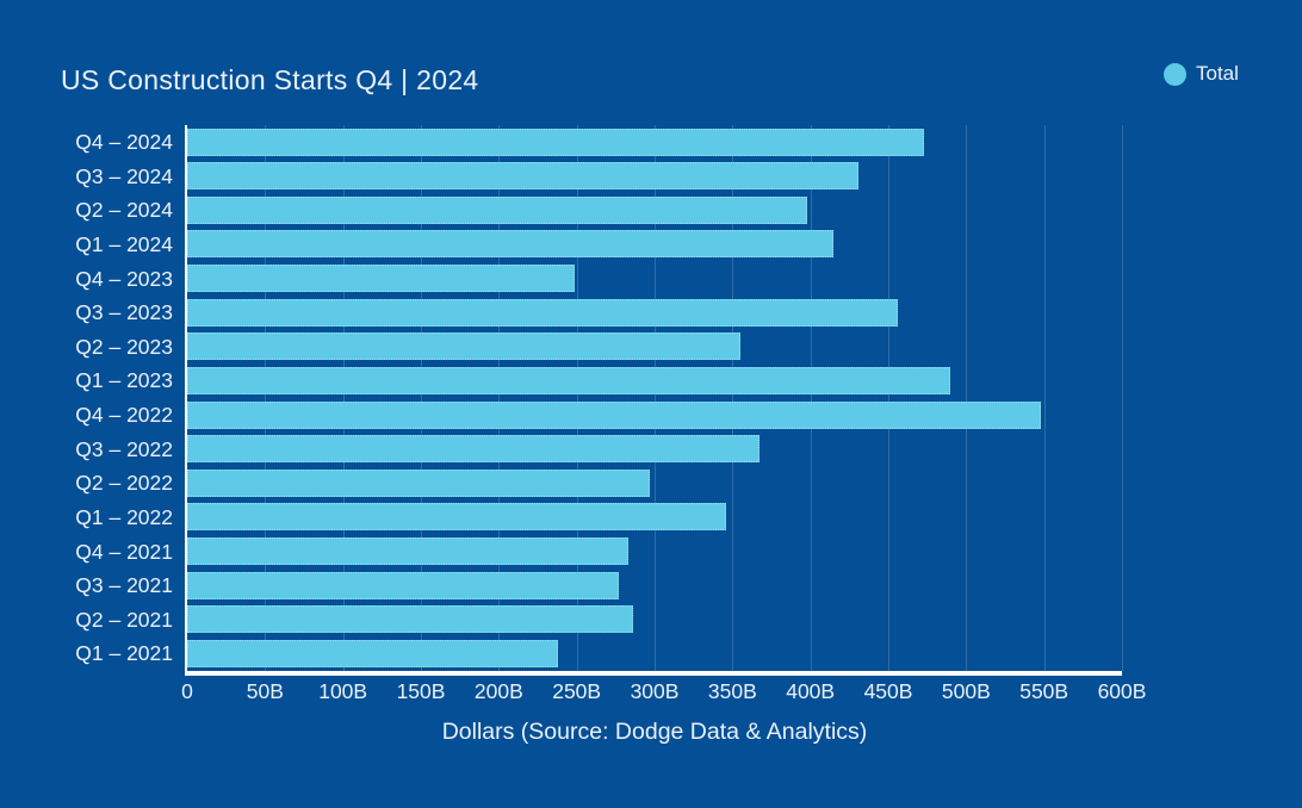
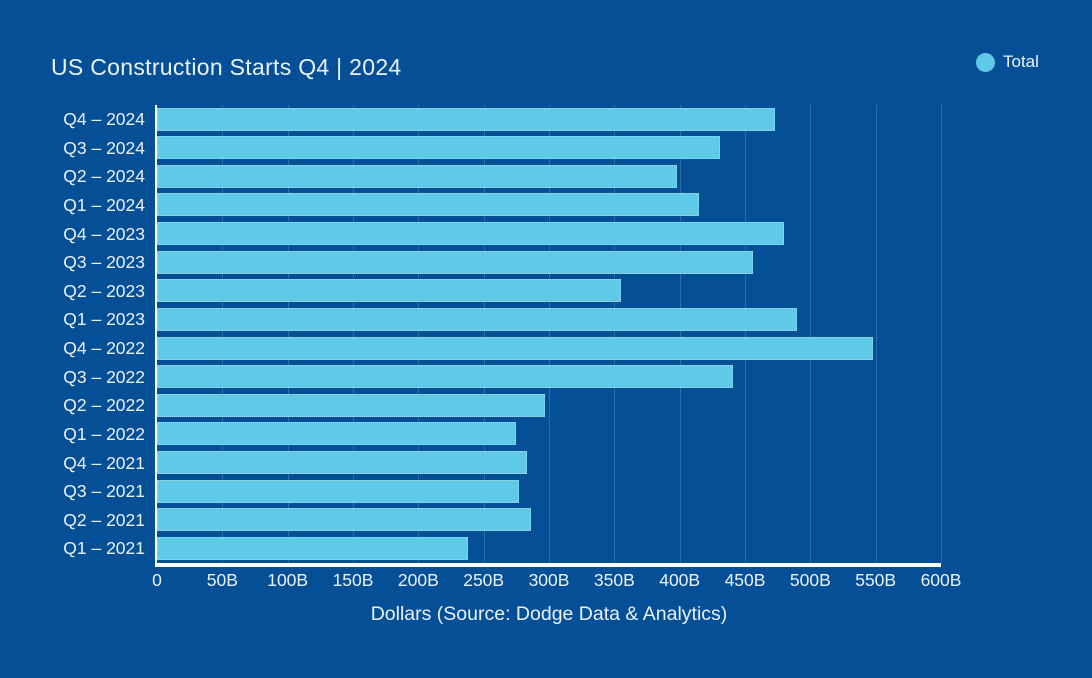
Q4 – 2023: 249B -> 480B
Q3 – 2022: 367B -> 441B
Q1 – 2022: 346B -> 275B
